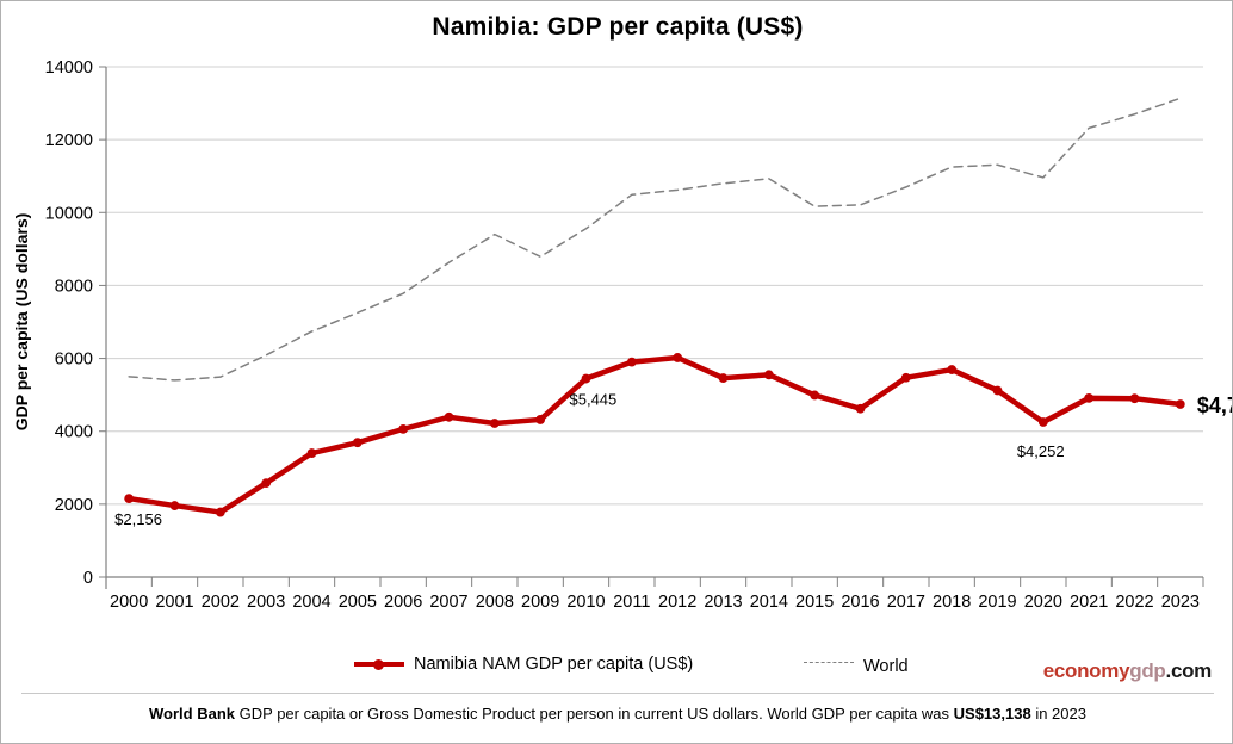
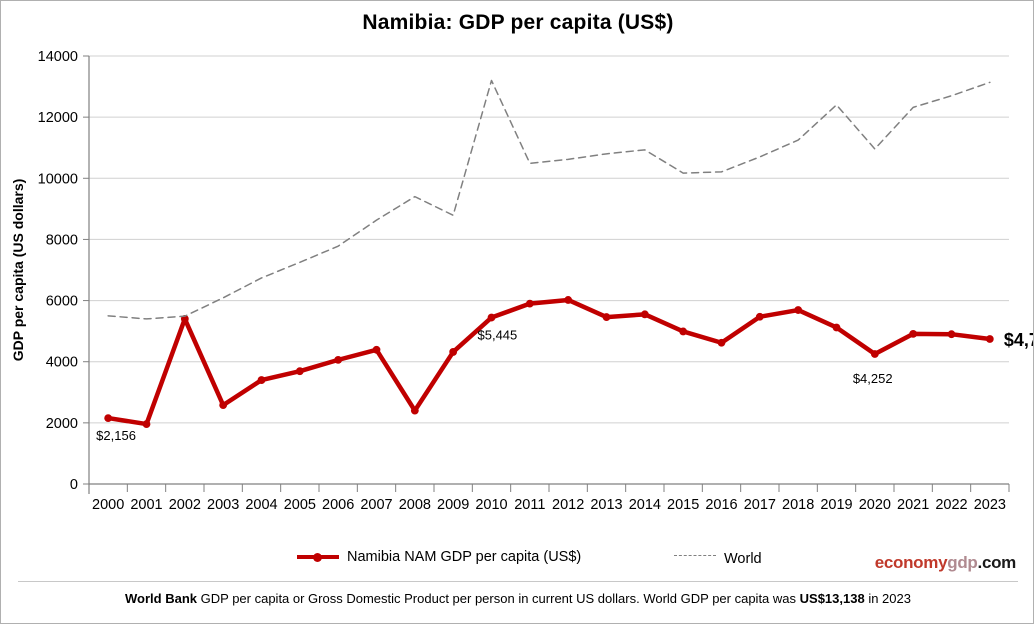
Namibia NAM GDP per capita (US$)/2002: 1800 -> 5400
Namibia NAM GDP per capita (US$)/2008: 4200 -> 2400
World/2010: 9600 -> 13200
World/2019: 11300 -> 12400
